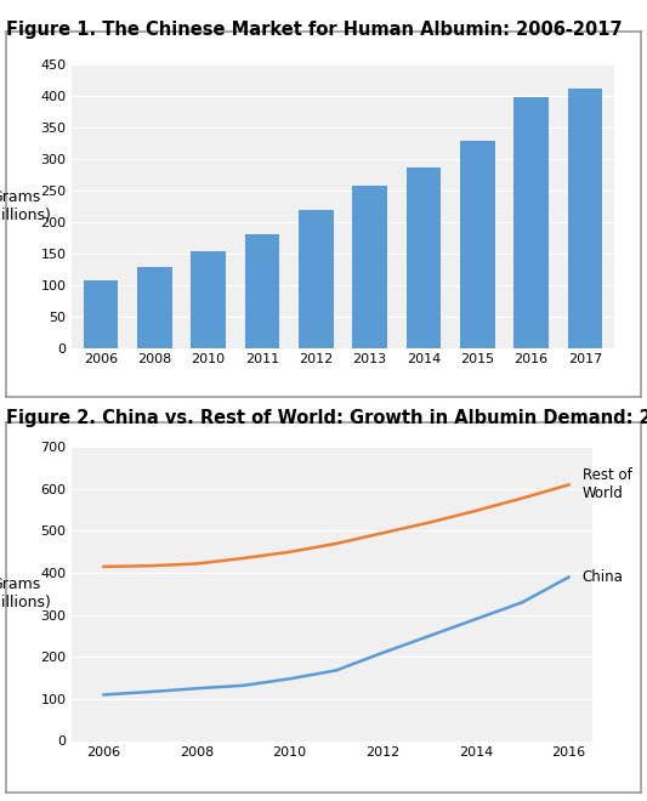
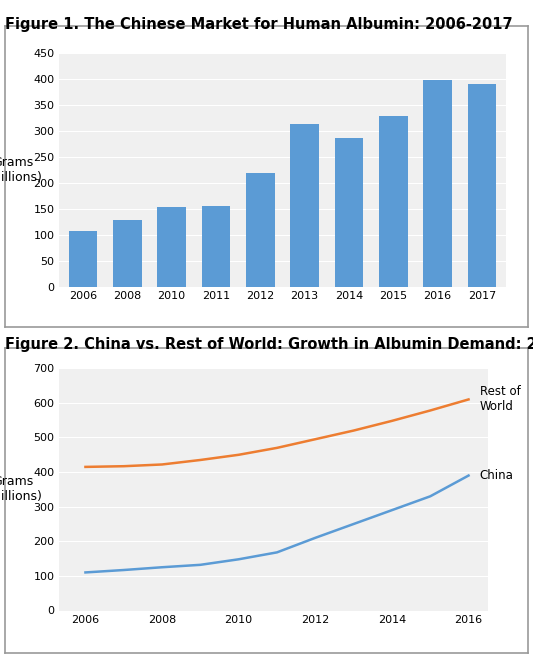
2011: 180 -> 156
2013: 258 -> 314
2017: 412 -> 390
